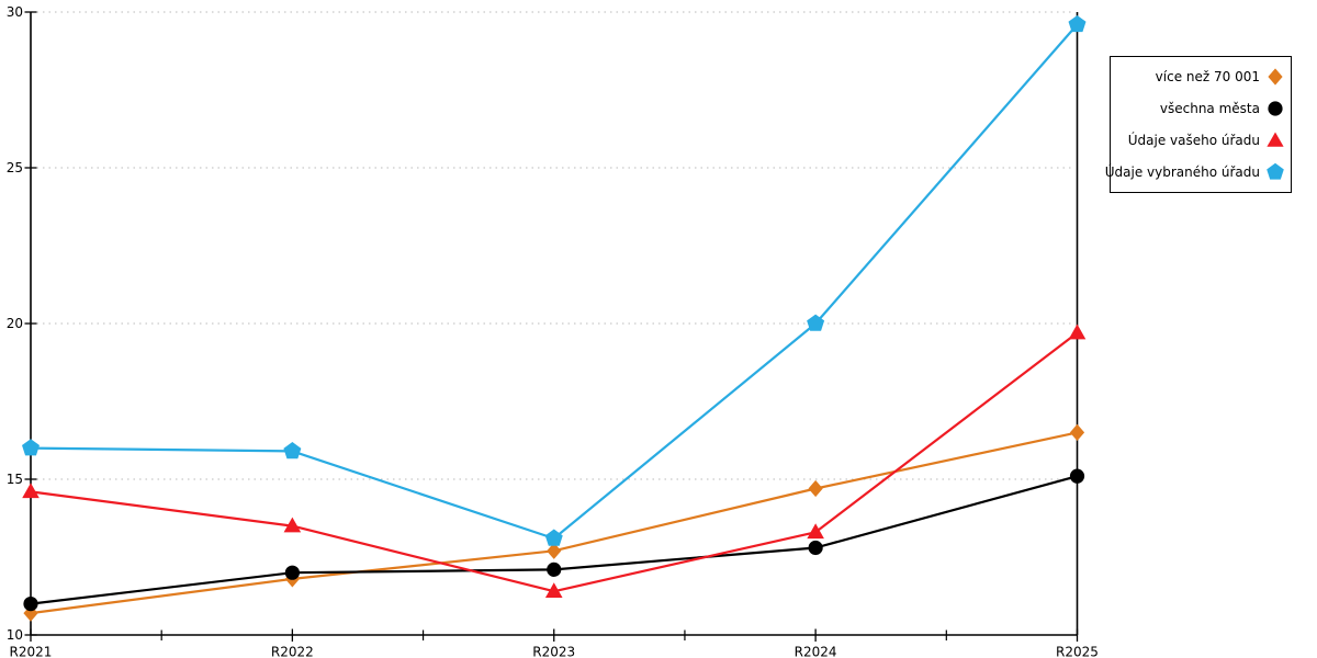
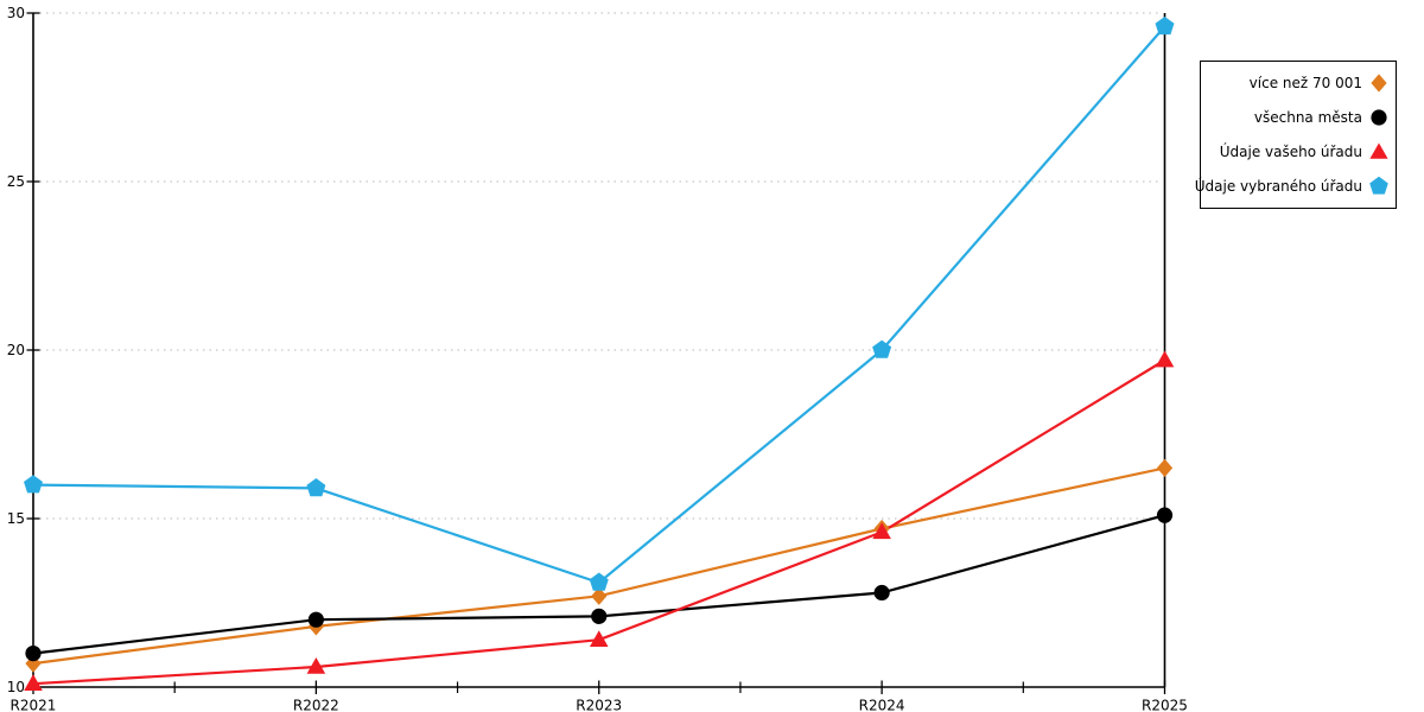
Údaje vašeho úřadu/R2021: 14.6 -> 10.1
Údaje vašeho úřadu/R2022: 13.5 -> 10.6
Údaje vašeho úřadu/R2024: 13.3 -> 14.6
